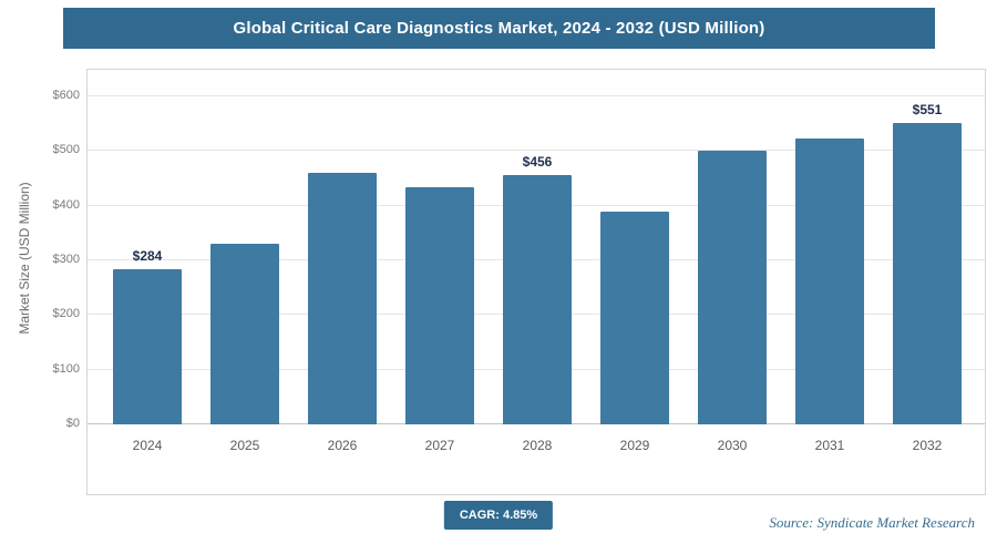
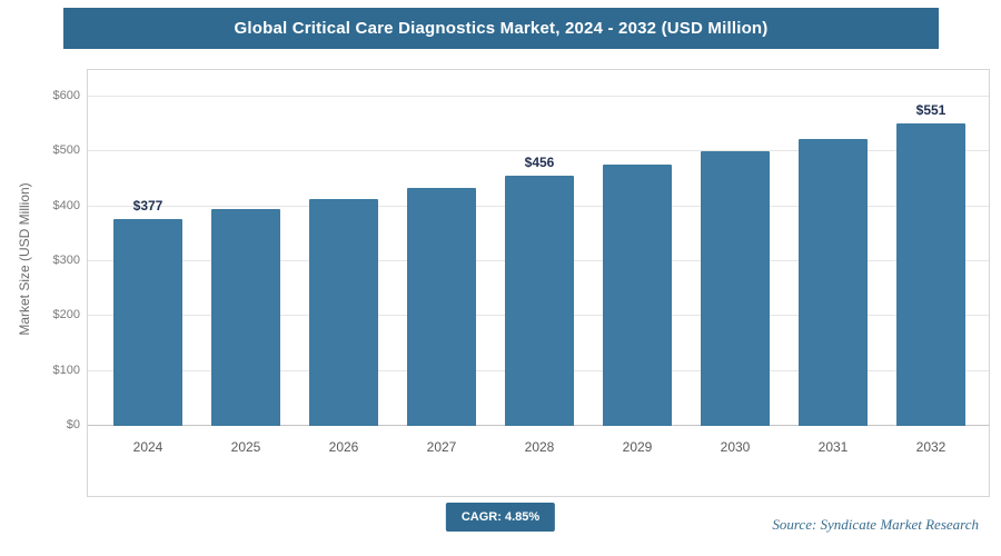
2024: $284 -> $377
2025: $330 -> $400
2026: $460 -> $410
2029: $390 -> $480
